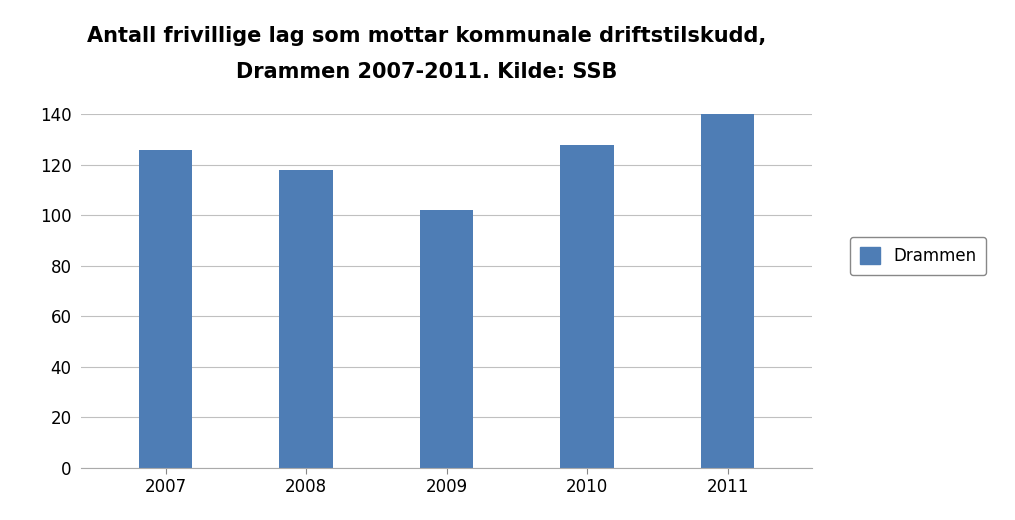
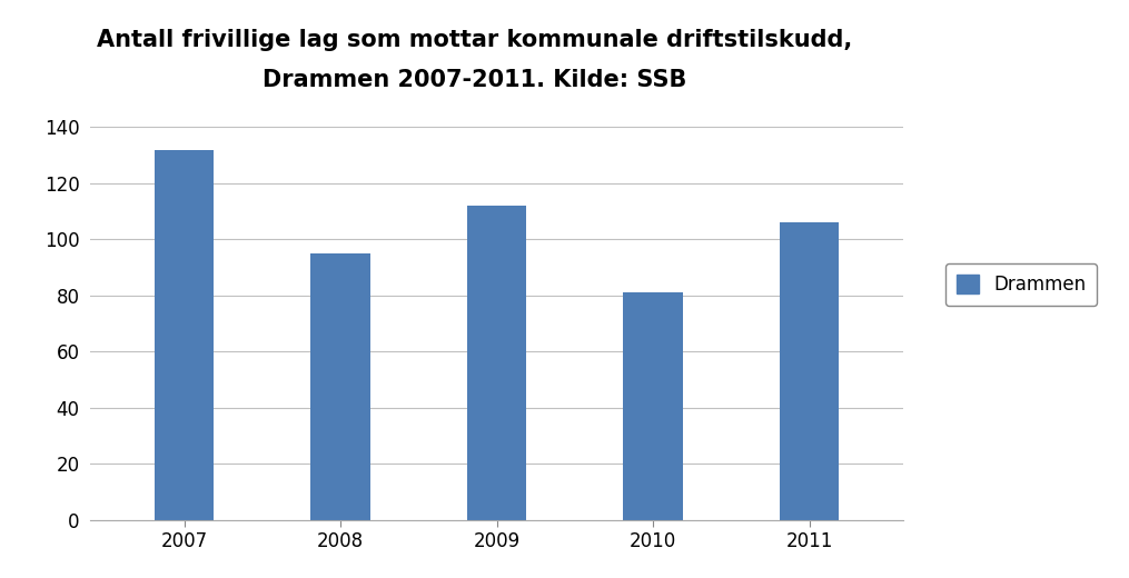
2007: 126 -> 132
2008: 118 -> 95
2009: 102 -> 112
2010: 128 -> 81
2011: 140 -> 106
